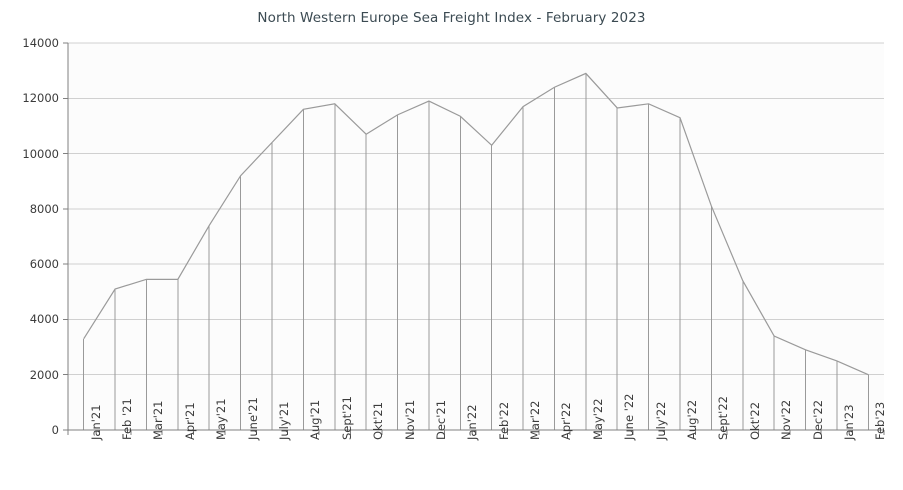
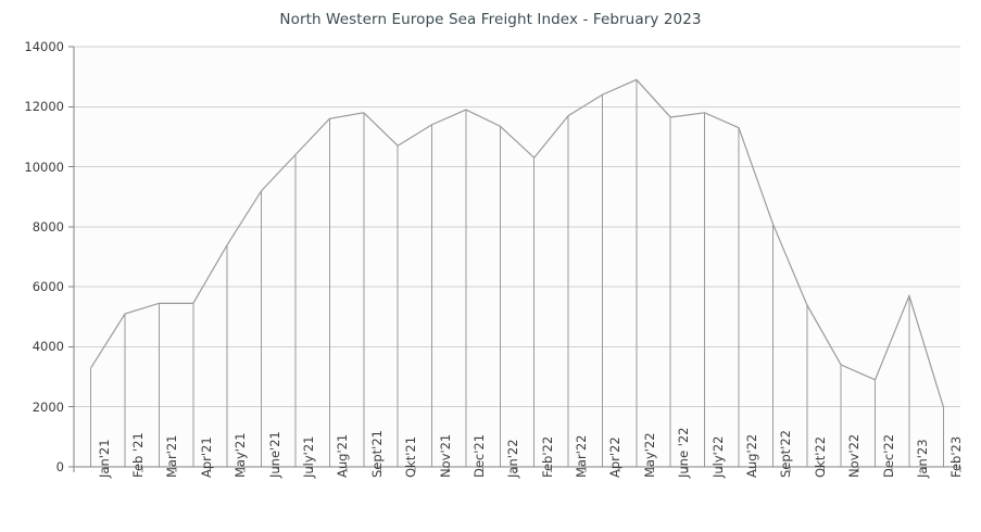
Jan'23: 2500 -> 5700
